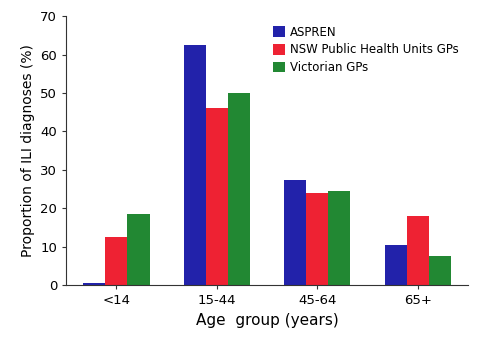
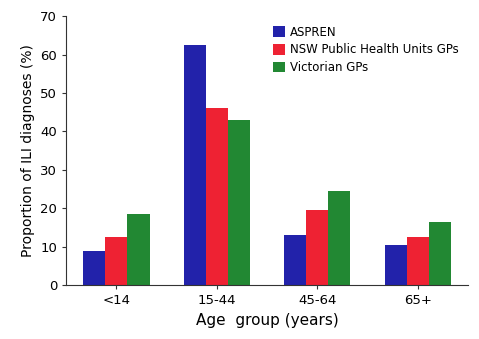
ASPREN/<14: 0.7 -> 9.0
Victorian GPs/15-44: 50.0 -> 43.0
ASPREN/45-64: 27.5 -> 13.0
NSW Public Health Units GPs/45-64: 24.0 -> 19.5
NSW Public Health Units GPs/65+: 18.0 -> 12.5
Victorian GPs/65+: 7.5 -> 16.5
